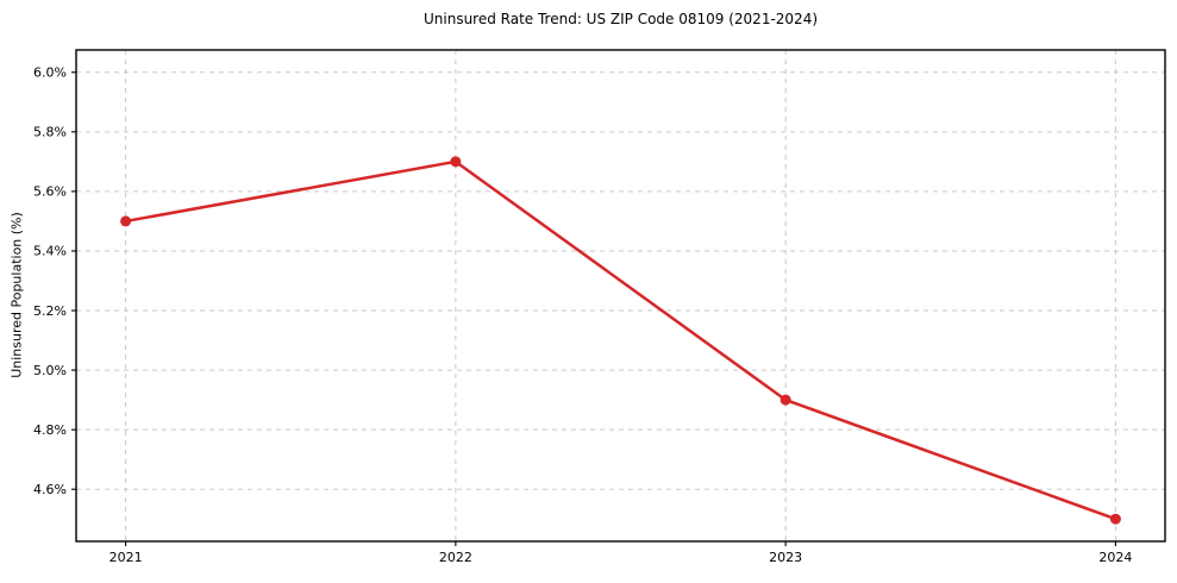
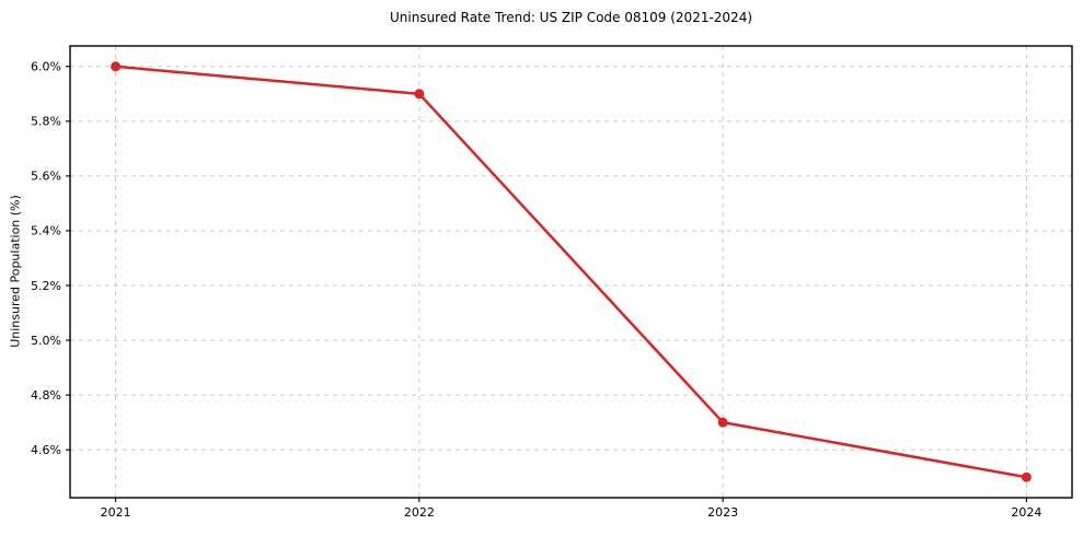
2021: 5.5% -> 6.0%
2022: 5.7% -> 5.9%
2023: 4.9% -> 4.7%
